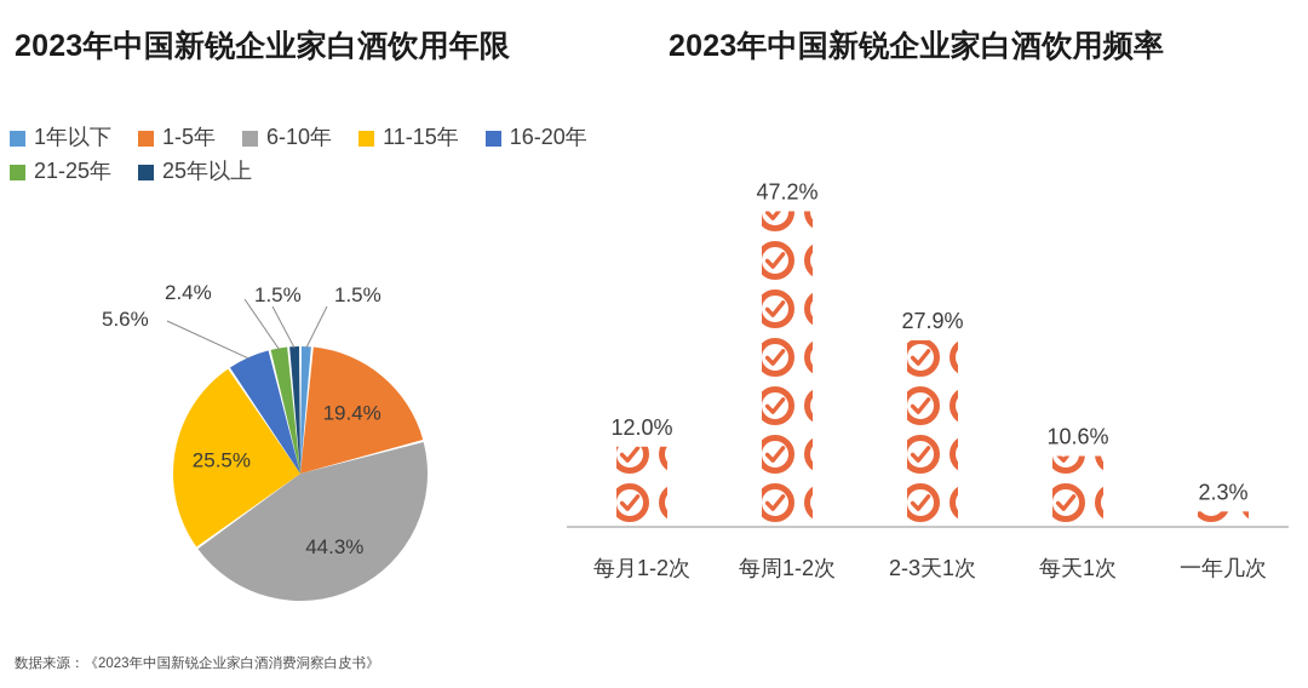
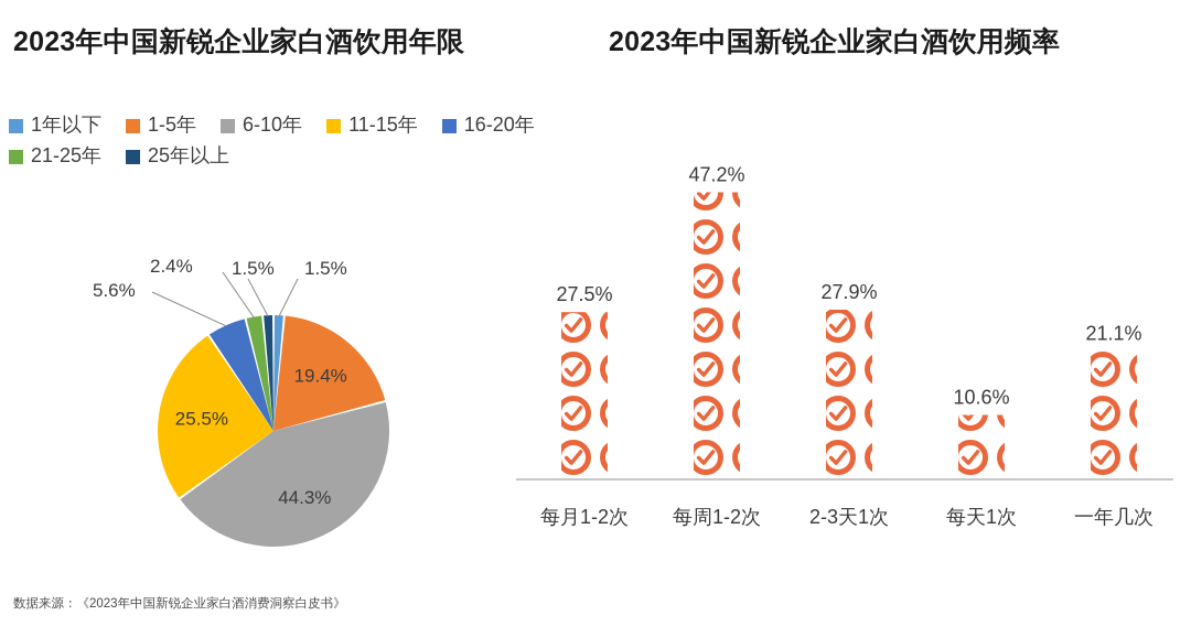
2023年中国新锐企业家白酒饮用频率/每月1-2次: 12.0% -> 27.5%
2023年中国新锐企业家白酒饮用频率/一年几次: 2.3% -> 21.1%
